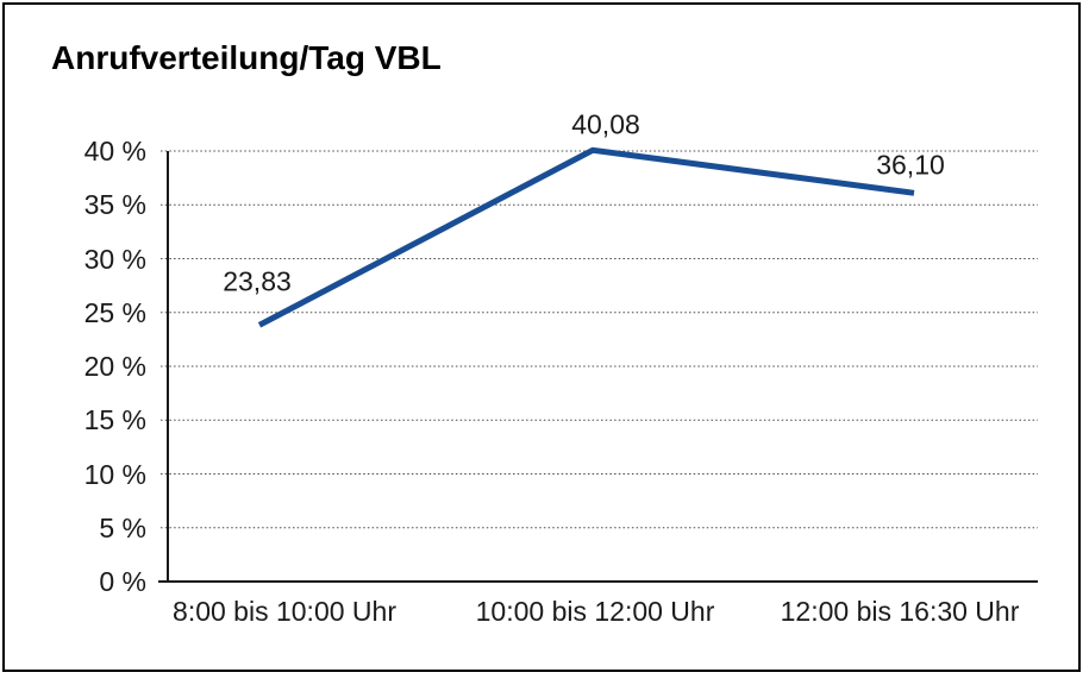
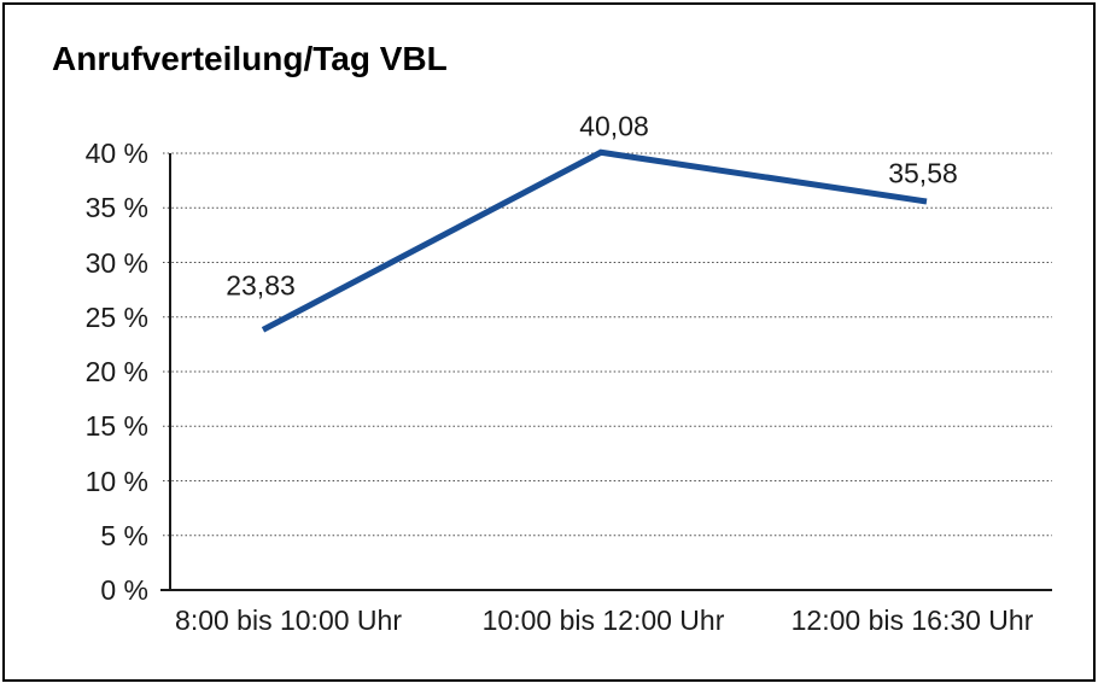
12:00 bis 16:30 Uhr: 36,10 -> 35,58
